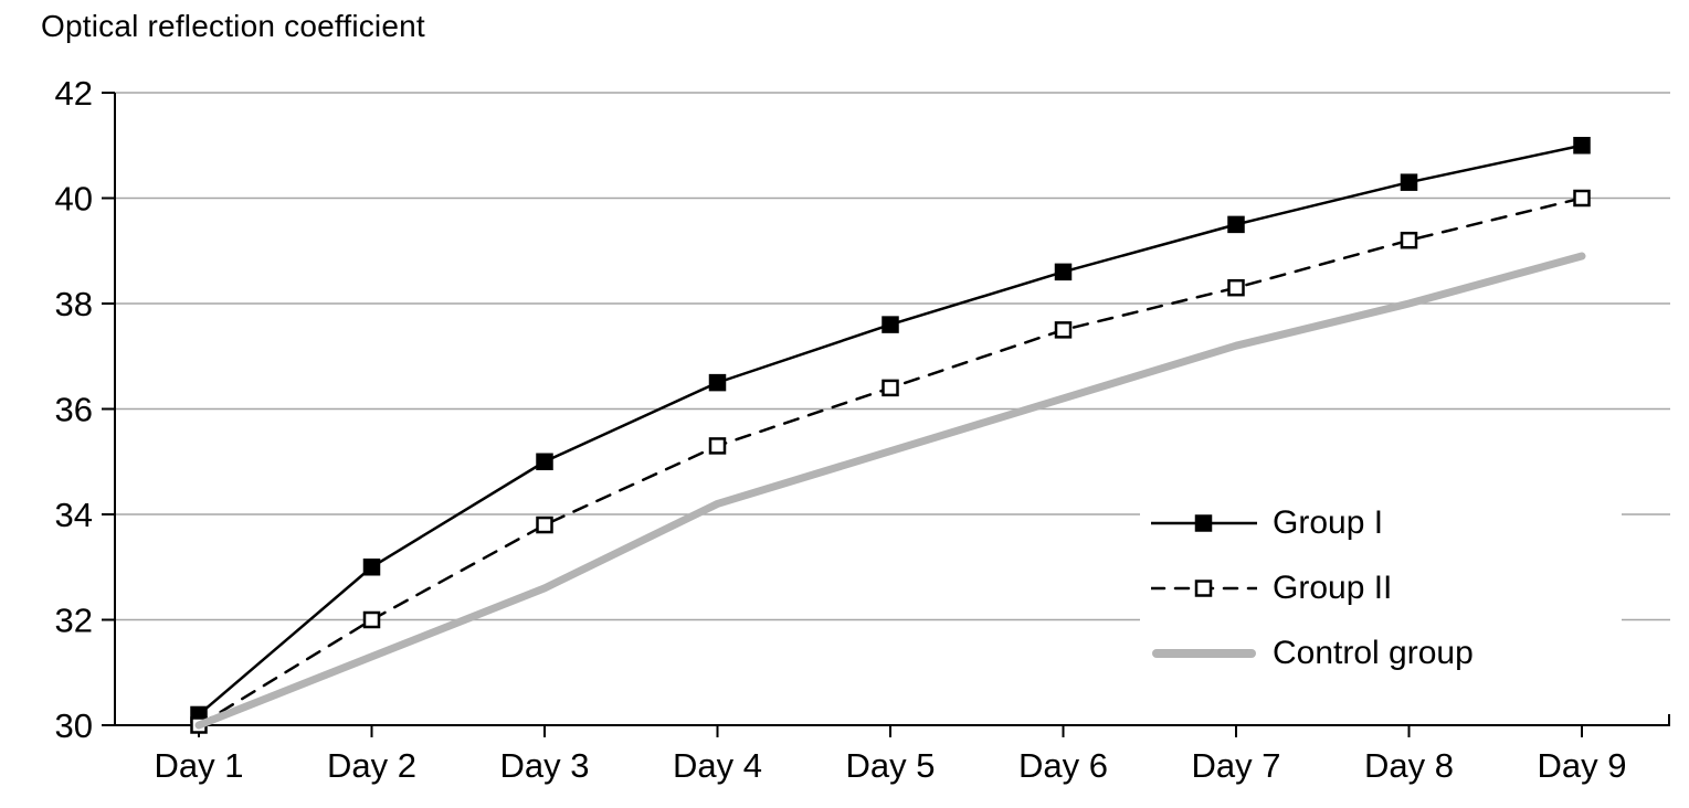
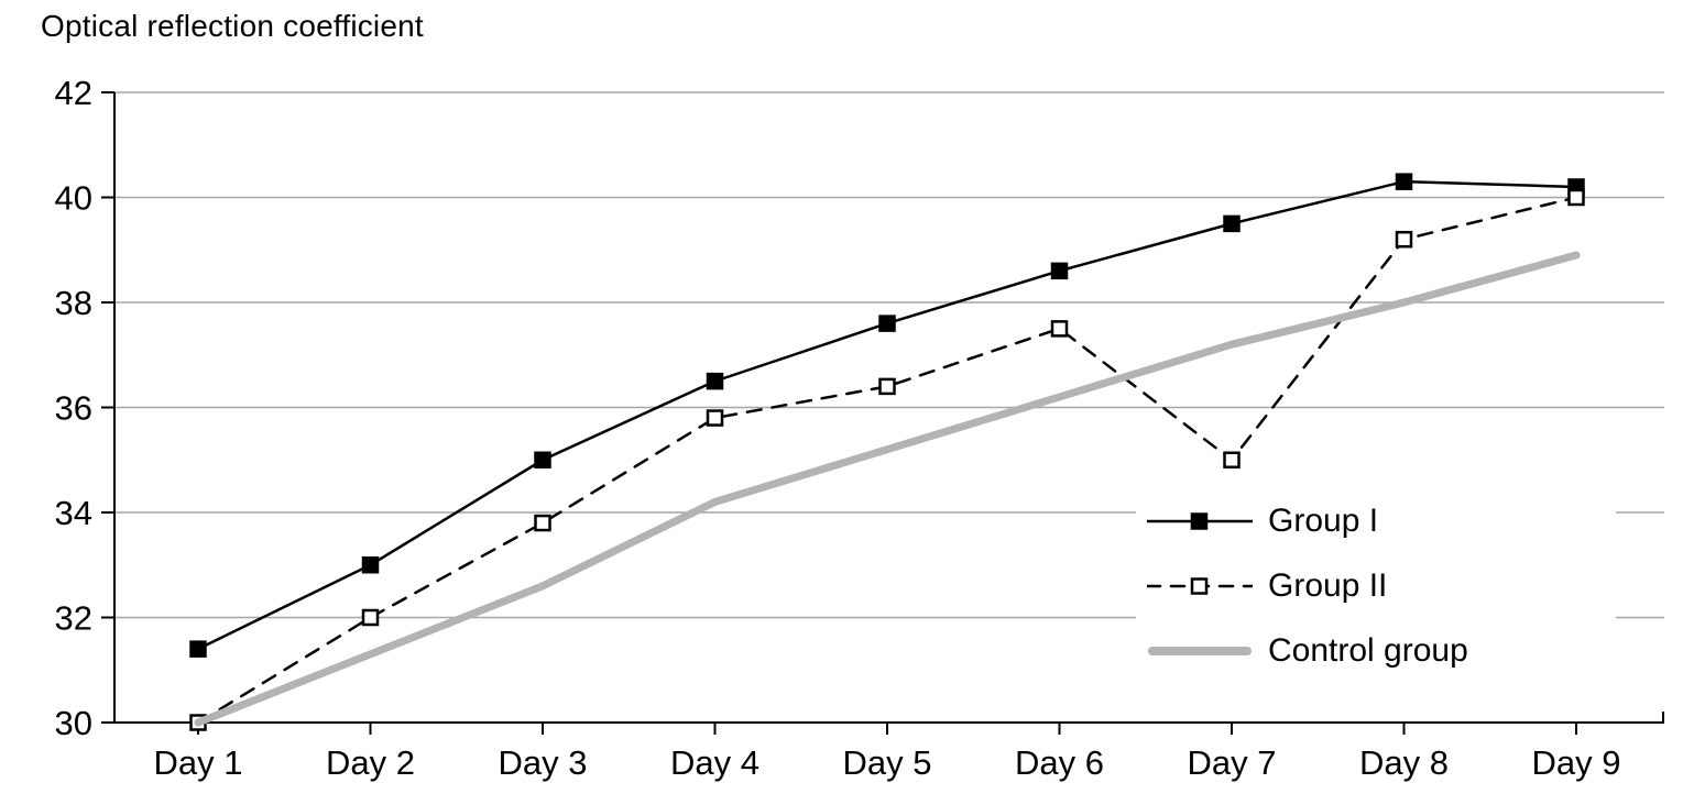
Group I/Day 1: 30.2 -> 31.4
Group II/Day 4: 35.3 -> 35.8
Group II/Day 7: 38.3 -> 35.0
Group I/Day 9: 41.0 -> 40.2
